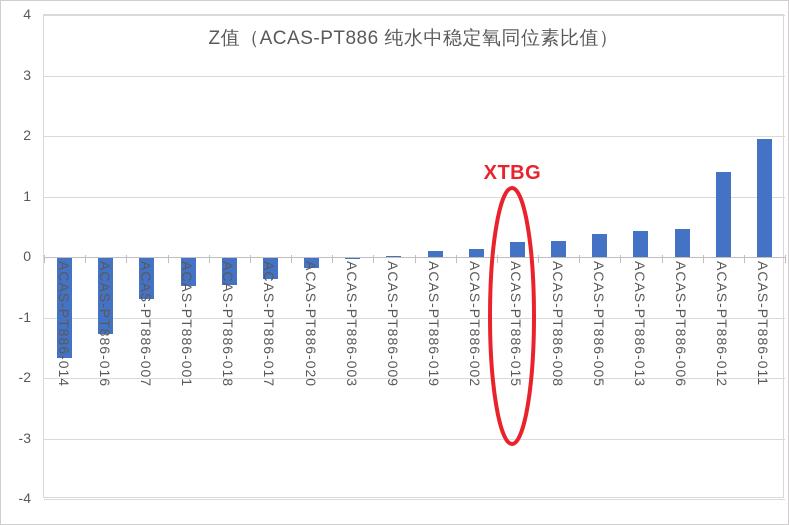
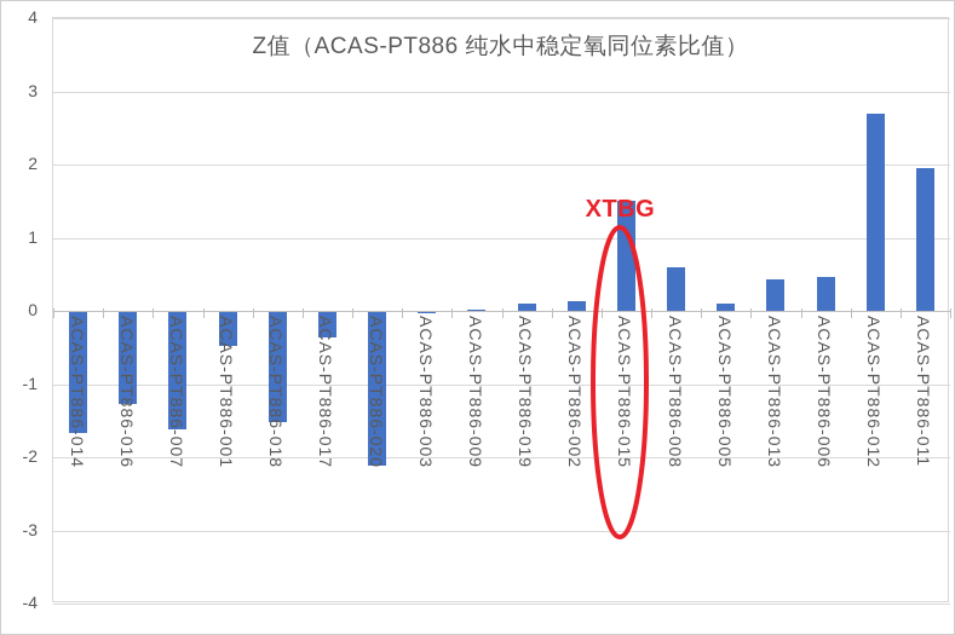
ACAS-PT886-007: -0.7 -> -1.6
ACAS-PT886-018: -0.5 -> -1.5
ACAS-PT886-020: -0.2 -> -2.1
ACAS-PT886-015: 0.2 -> 1.5
ACAS-PT886-008: 0.3 -> 0.6
ACAS-PT886-005: 0.4 -> 0.1
ACAS-PT886-012: 1.4 -> 2.7
